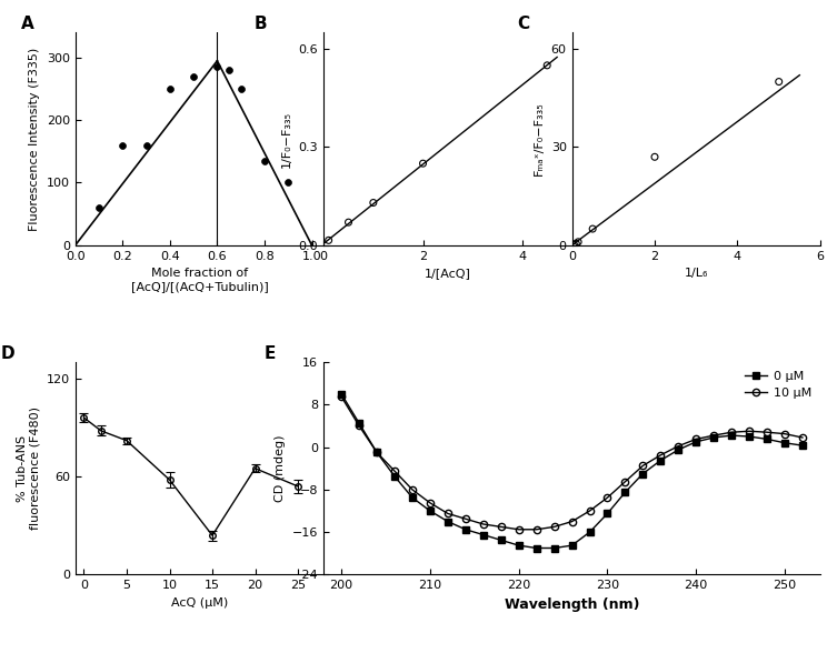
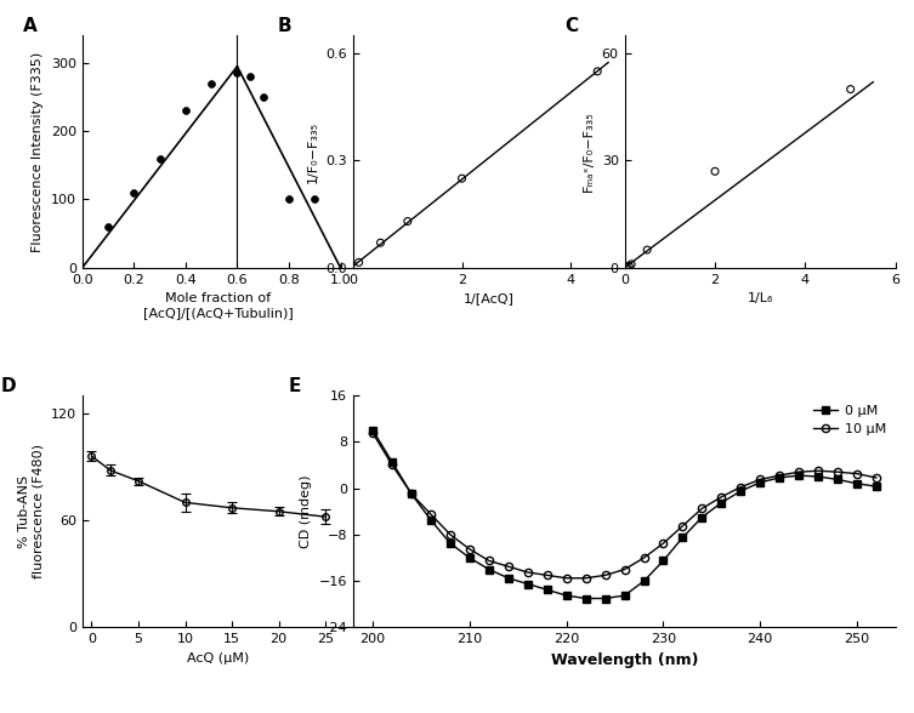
0.2: 160 -> 110
0.4: 250 -> 230
0.8: 134 -> 100
10: 58 -> 70
15: 24 -> 67
25: 54 -> 62
